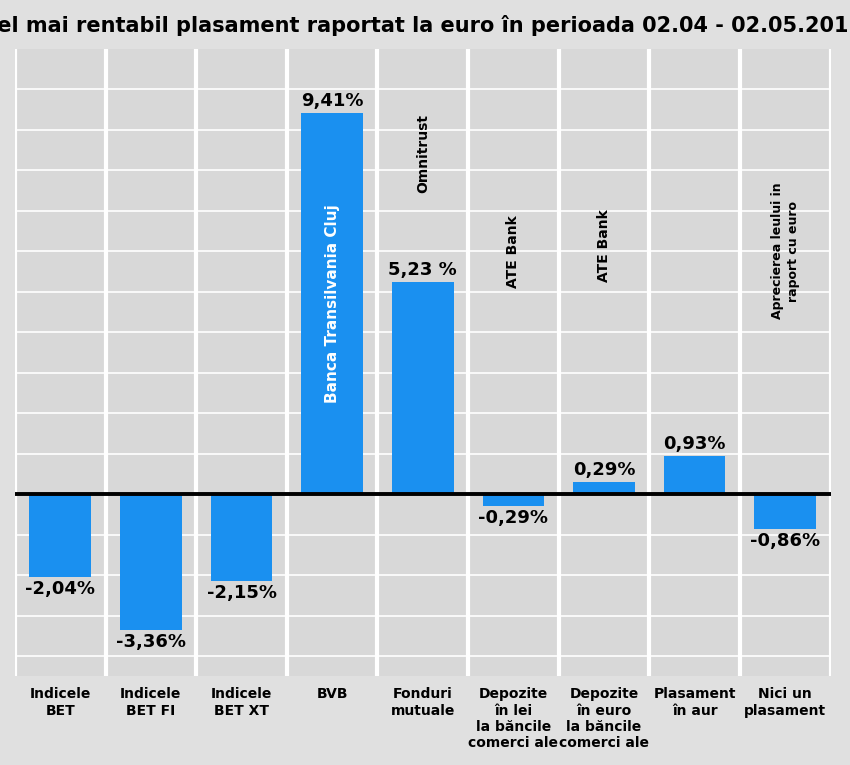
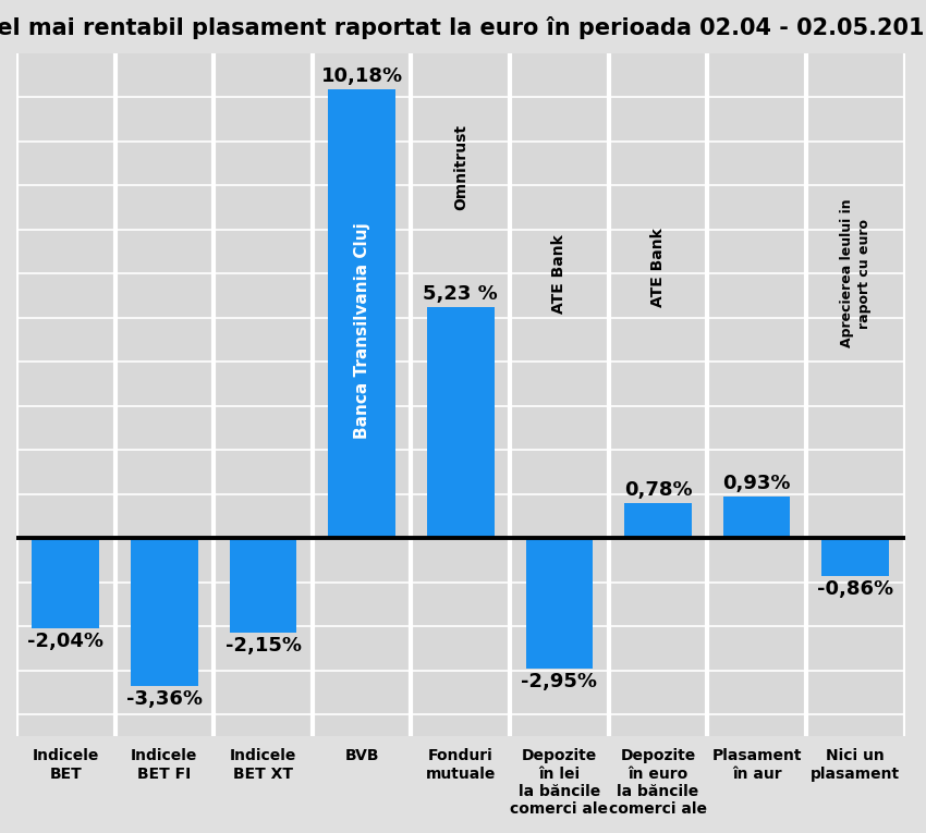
BVB: 9,41% -> 10,18%
Depozite în lei la băncile comerci ale: -0,29% -> -2,95%
Depozite în euro la băncile comerci ale: 0,29% -> 0,78%
